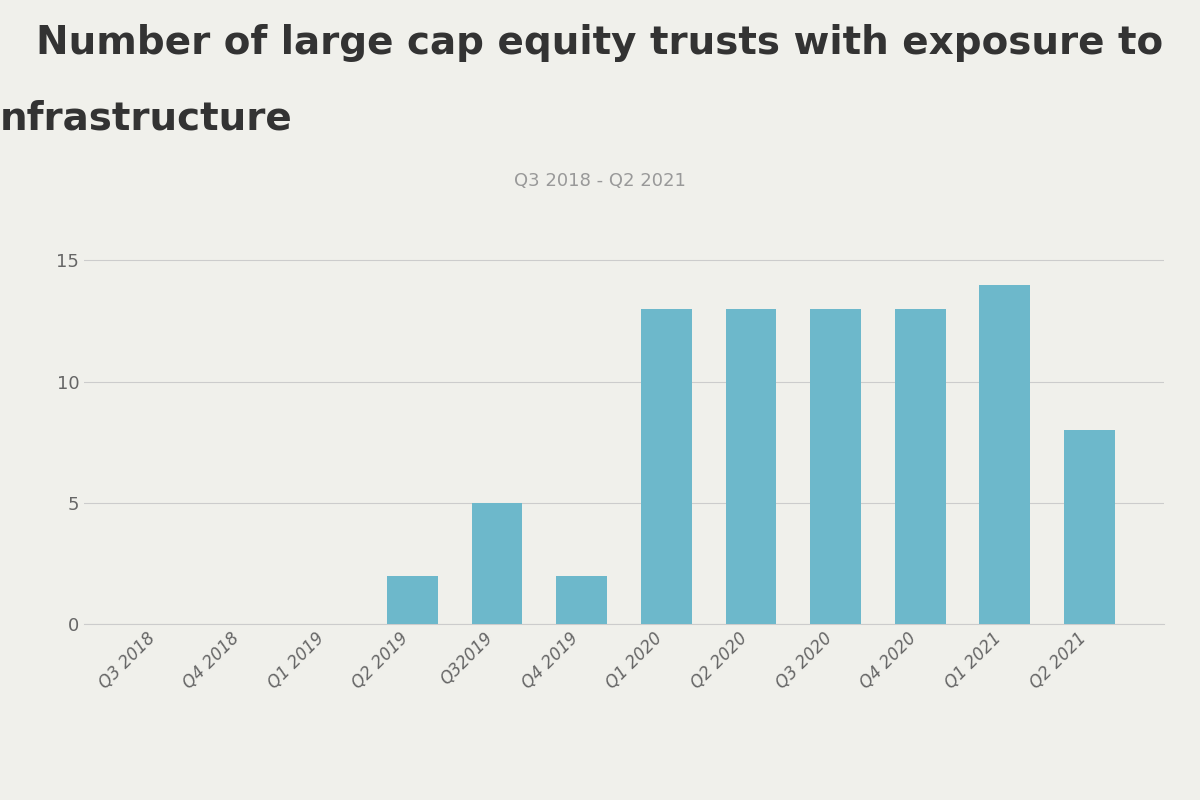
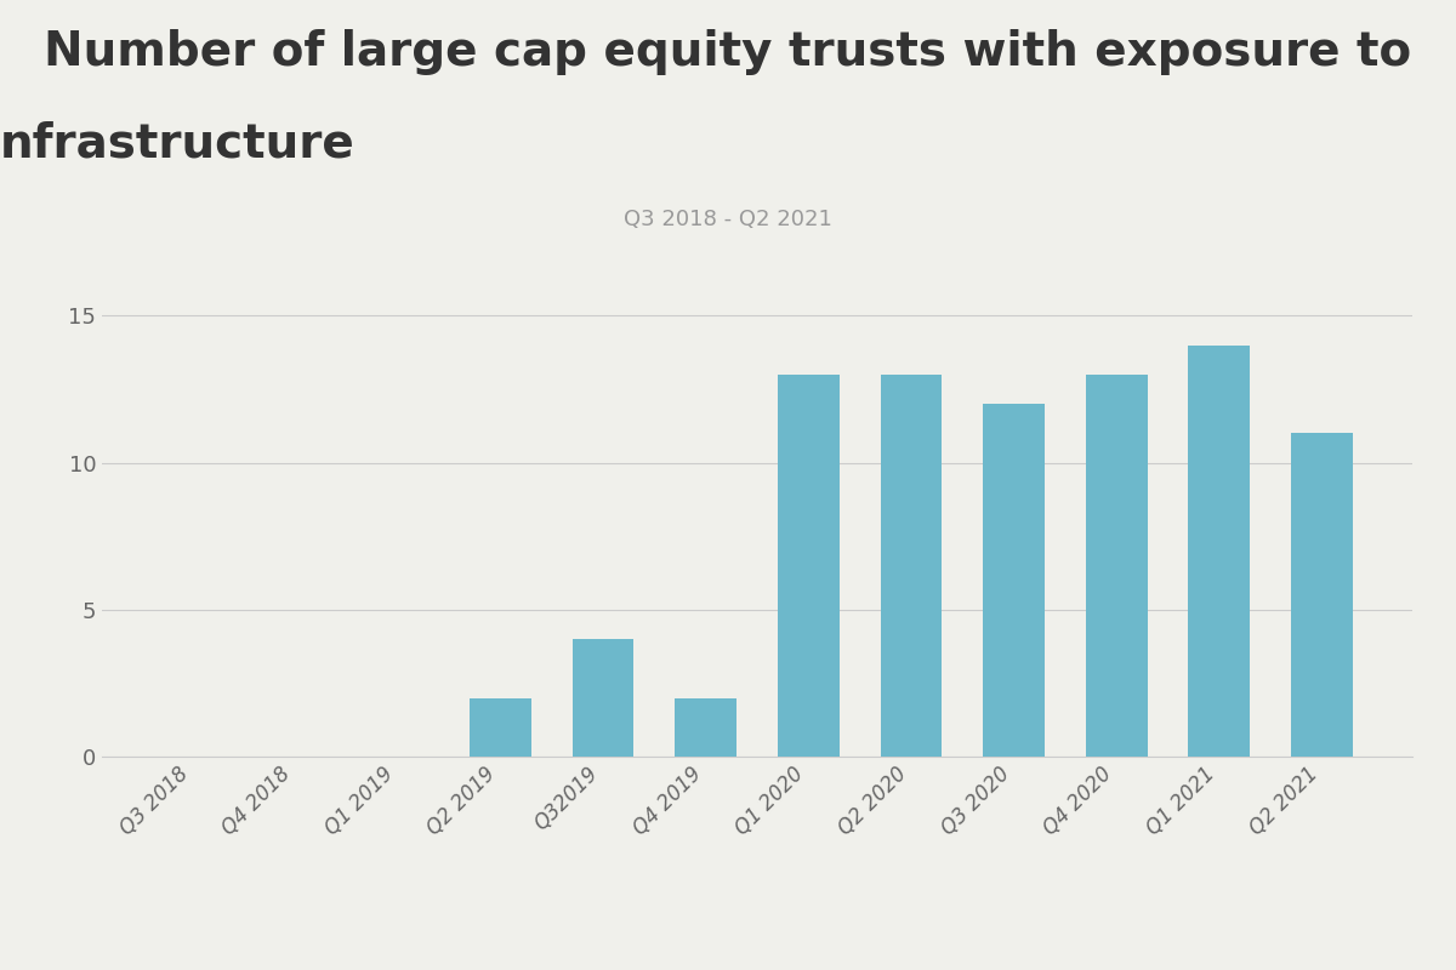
Q32019: 5 -> 4
Q3 2020: 13 -> 12
Q2 2021: 8 -> 11
